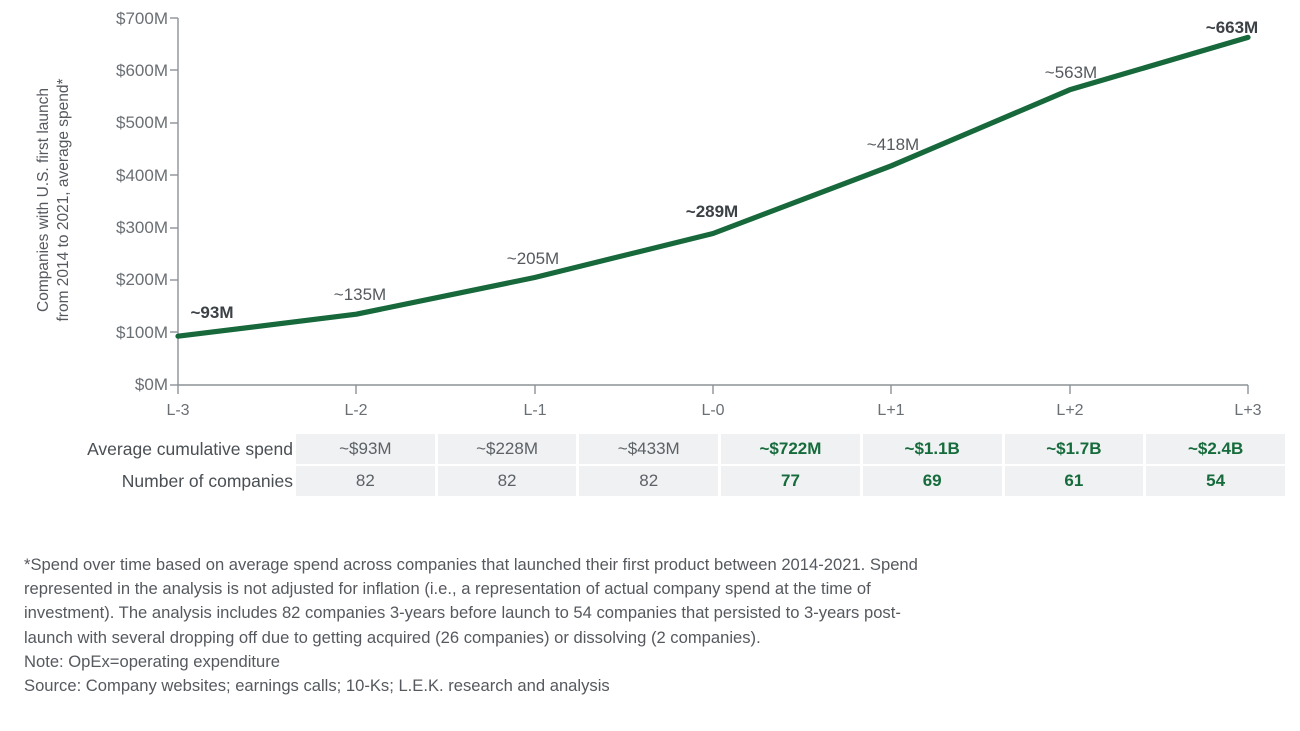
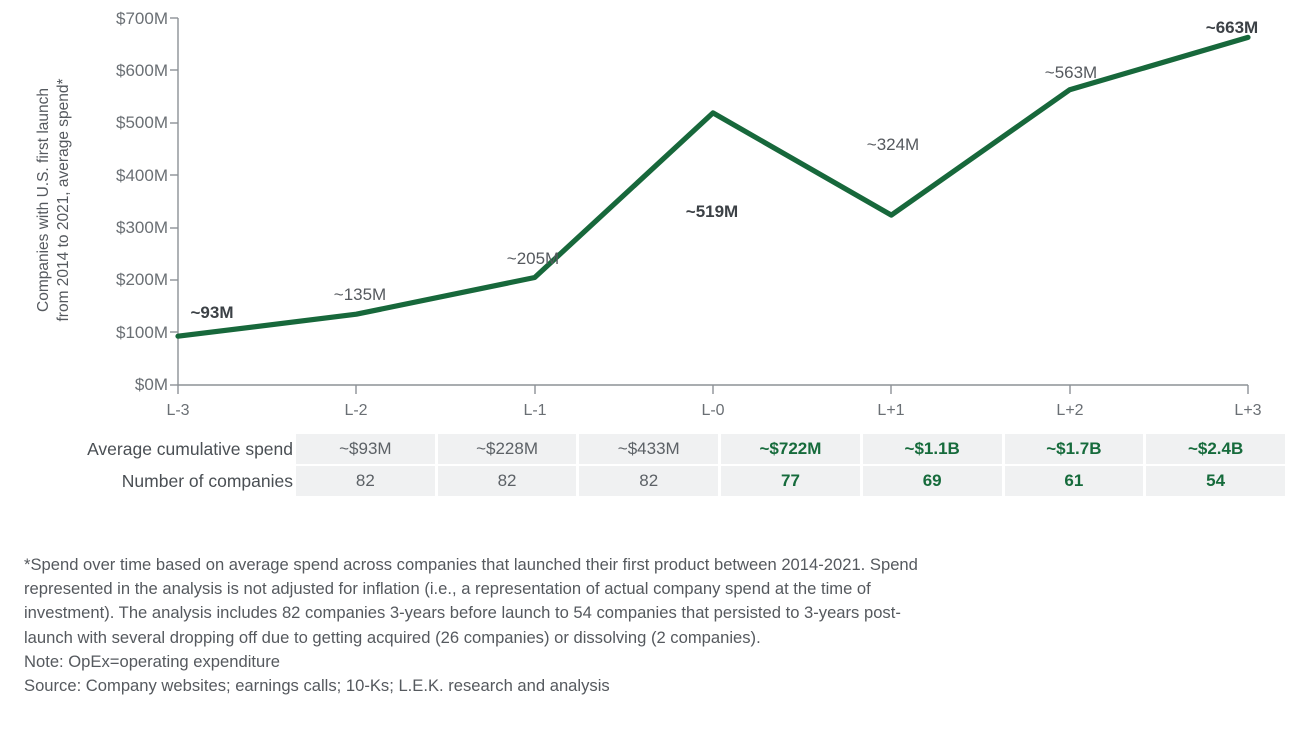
L-0: 289 -> 519
L+1: 418 -> 324
